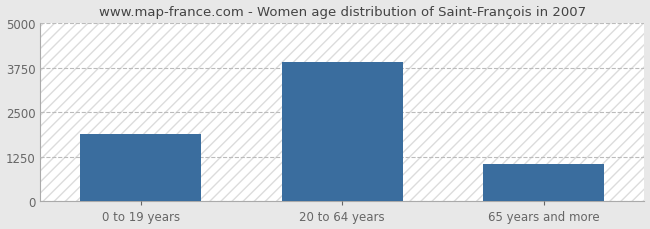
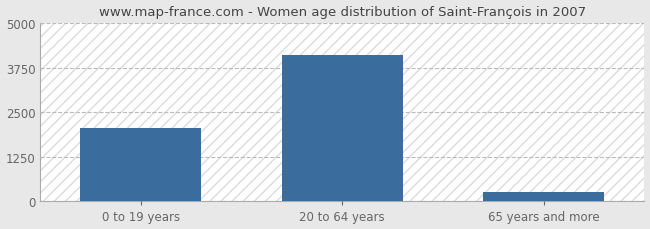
0 to 19 years: 1900 -> 2050
20 to 64 years: 3900 -> 4100
65 years and more: 1050 -> 250
